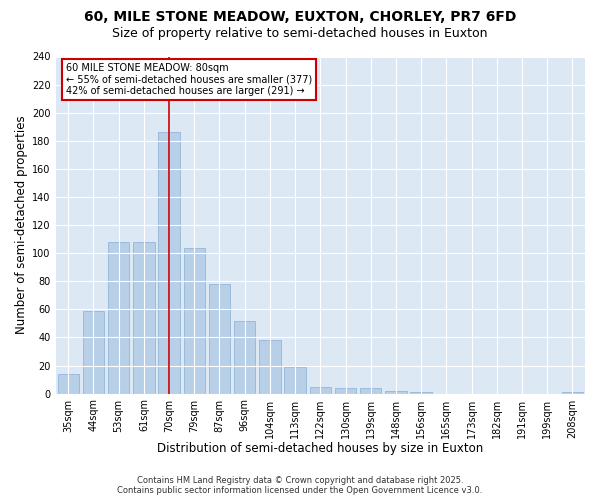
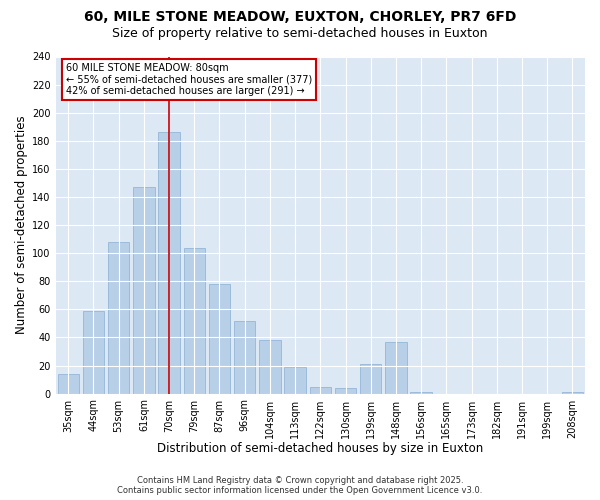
61sqm: 108 -> 147
139sqm: 4 -> 21
148sqm: 2 -> 37
